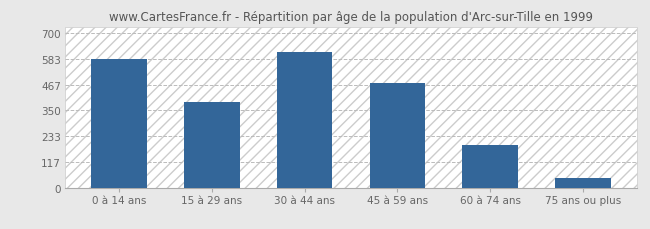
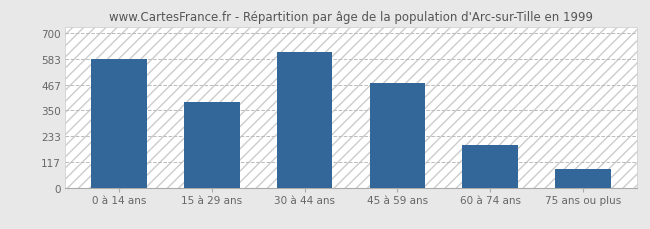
75 ans ou plus: 45 -> 83
